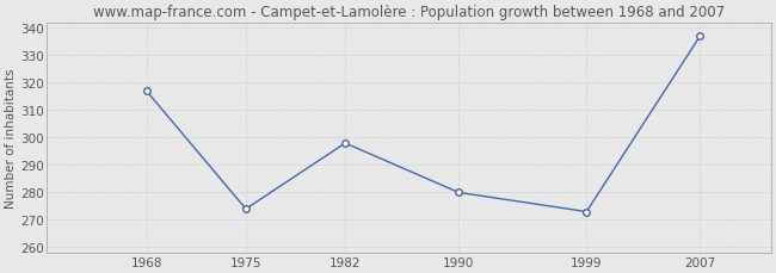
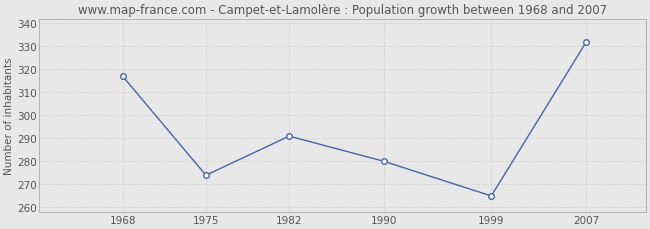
1982: 298 -> 291
1999: 273 -> 265
2007: 337 -> 332
